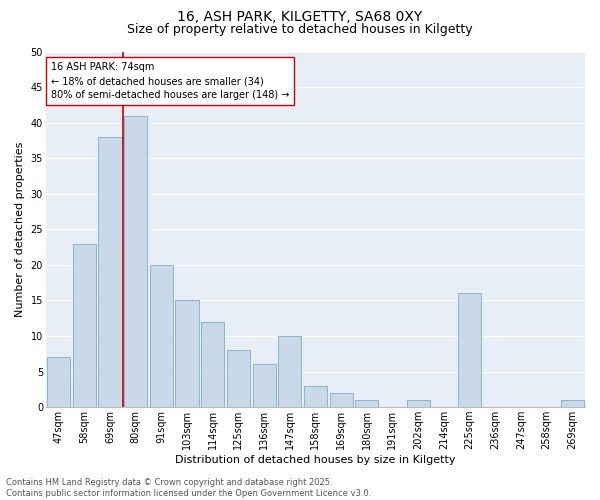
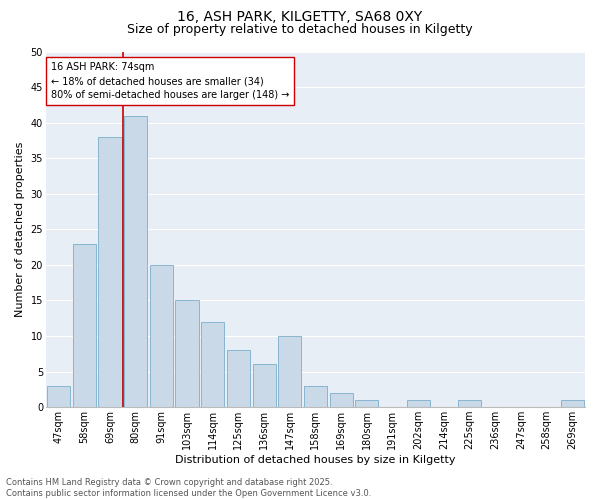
47sqm: 7 -> 3
225sqm: 16 -> 1
